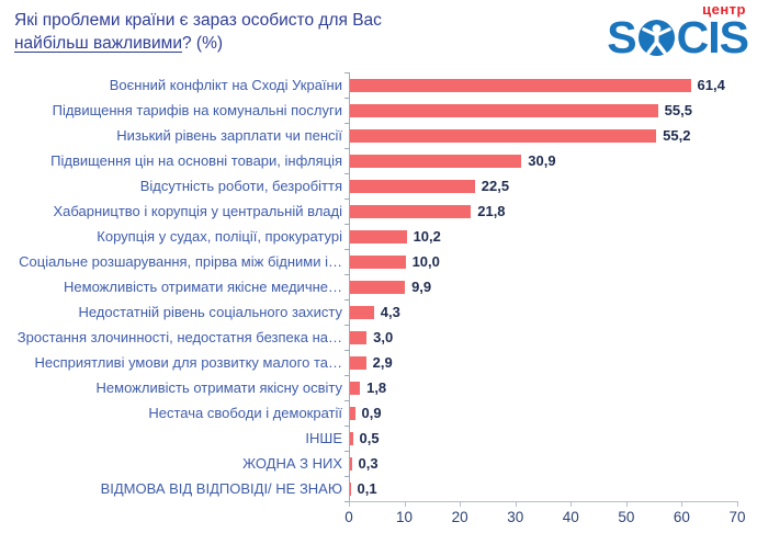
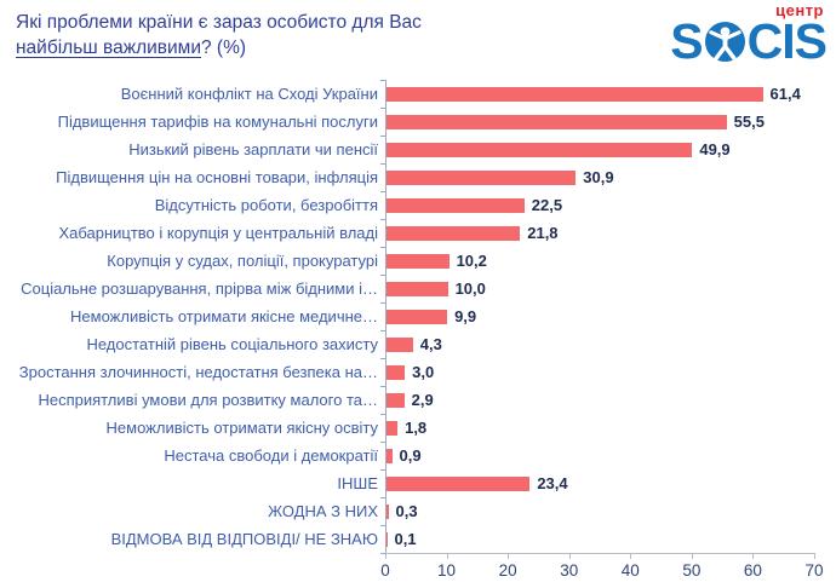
Низький рівень зарплати чи пенсії: 55,2 -> 49,9
ІНШЕ: 0,5 -> 23,4
